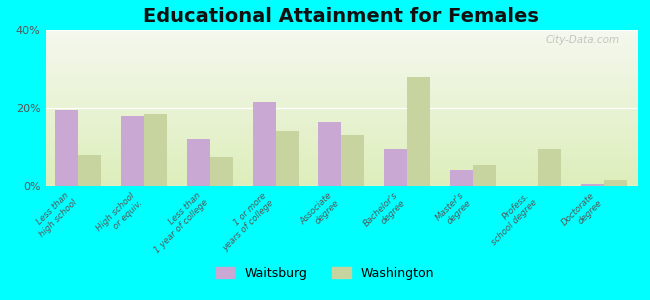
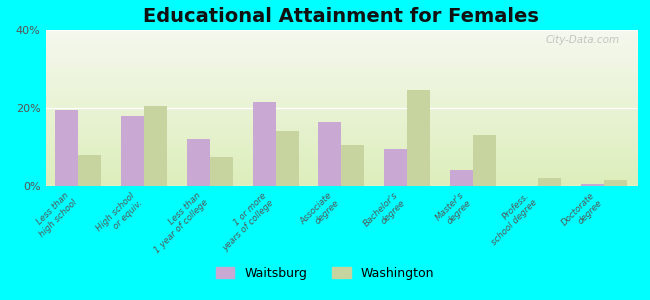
Washington/High school or equiv.: 18.5% -> 20.5%
Washington/Associate degree: 13.0% -> 10.5%
Washington/Bachelor's degree: 28.0% -> 24.5%
Washington/Master's degree: 5.5% -> 13.0%
Washington/Profess. school degree: 9.5% -> 2.0%
